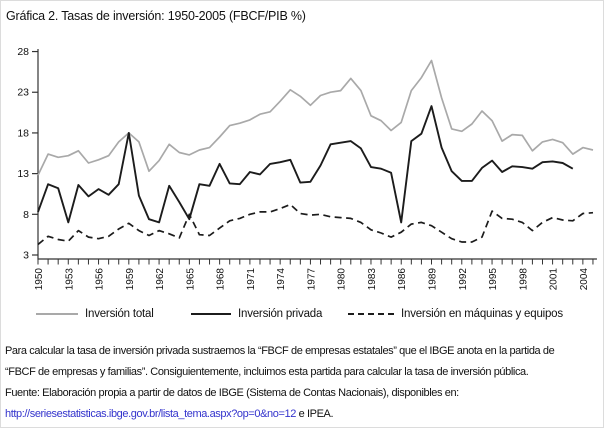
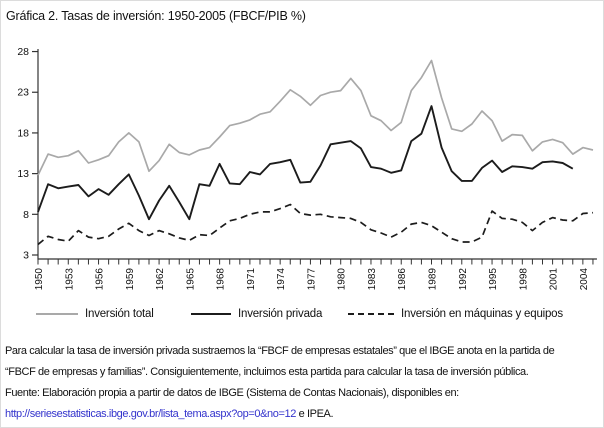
Inversión privada/1953: 7 -> 11
Inversión privada/1959: 18 -> 13
Inversión privada/1962: 7 -> 10
Inversión en máquinas y equipos/1965: 8 -> 5
Inversión privada/1986: 7 -> 13
